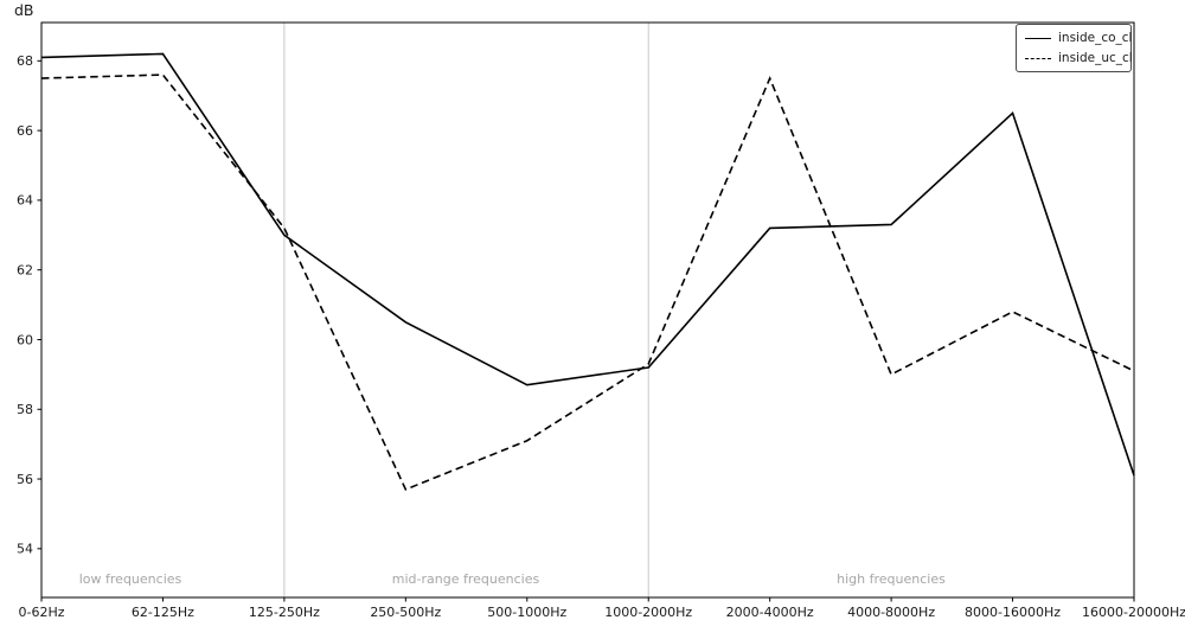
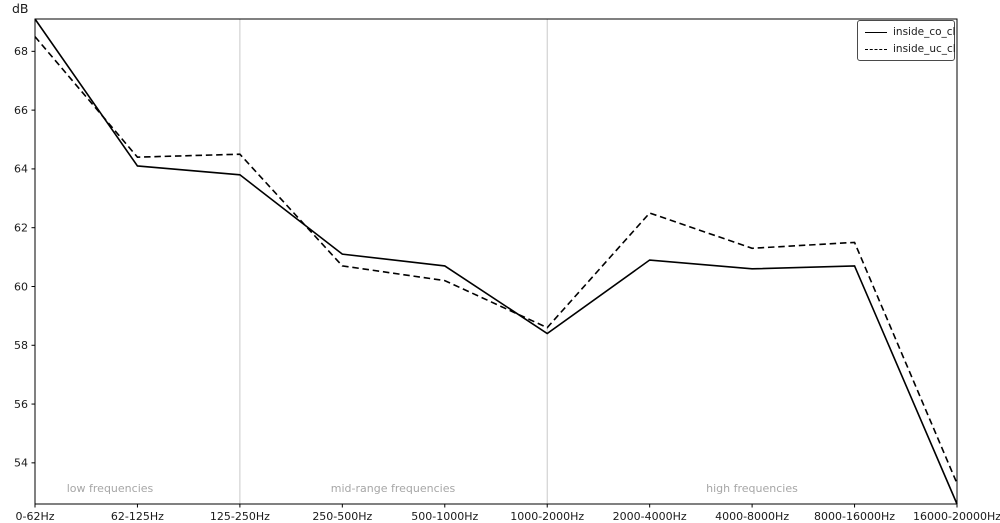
inside_co_cl/0-62Hz: 68.1 -> 69.1
inside_uc_cl/0-62Hz: 67.5 -> 68.5
inside_co_cl/62-125Hz: 68.2 -> 64.1
inside_uc_cl/62-125Hz: 67.6 -> 64.4
inside_co_cl/125-250Hz: 63.0 -> 63.8
inside_uc_cl/125-250Hz: 63.2 -> 64.5
inside_co_cl/250-500Hz: 60.5 -> 61.1
inside_uc_cl/250-500Hz: 55.7 -> 60.7
inside_co_cl/500-1000Hz: 58.7 -> 60.7
inside_uc_cl/500-1000Hz: 57.1 -> 60.2
inside_co_cl/1000-2000Hz: 59.2 -> 58.4
inside_uc_cl/1000-2000Hz: 59.3 -> 58.6
inside_co_cl/2000-4000Hz: 63.2 -> 60.9
inside_uc_cl/2000-4000Hz: 67.5 -> 62.5
inside_co_cl/4000-8000Hz: 63.3 -> 60.6
inside_uc_cl/4000-8000Hz: 59.0 -> 61.3
inside_co_cl/8000-16000Hz: 66.5 -> 60.7
inside_uc_cl/8000-16000Hz: 60.8 -> 61.5
inside_co_cl/16000-20000Hz: 56.1 -> 52.6
inside_uc_cl/16000-20000Hz: 59.1 -> 53.3
